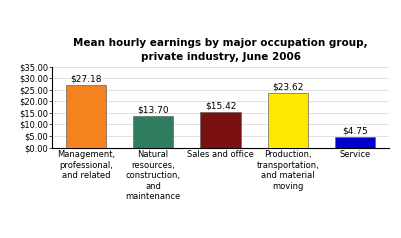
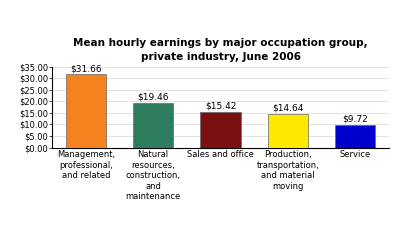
Management, professional, and related: $27.18 -> $31.66
Natural resources, construction, and maintenance: $13.70 -> $19.46
Production, transportation, and material moving: $23.62 -> $14.64
Service: $4.75 -> $9.72
